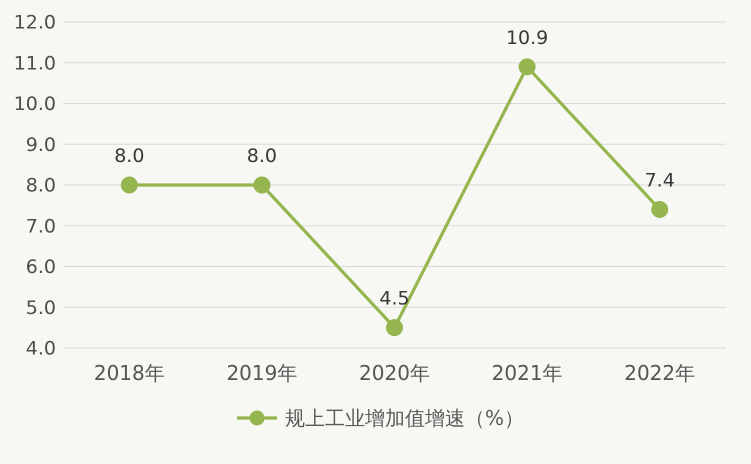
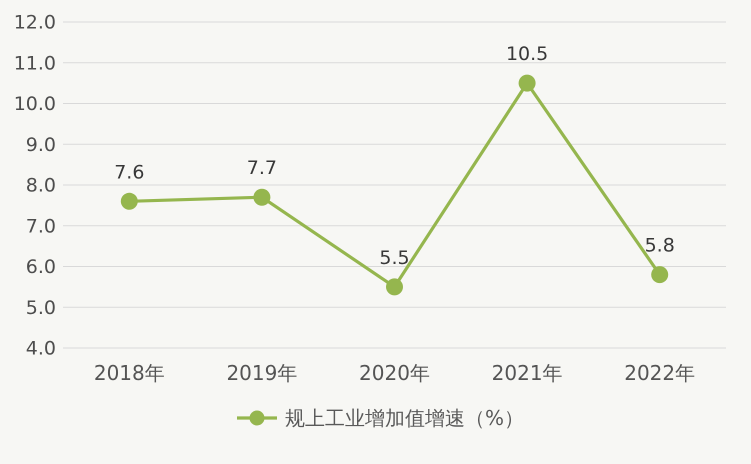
2018年: 8.0 -> 7.6
2019年: 8.0 -> 7.7
2020年: 4.5 -> 5.5
2021年: 10.9 -> 10.5
2022年: 7.4 -> 5.8
